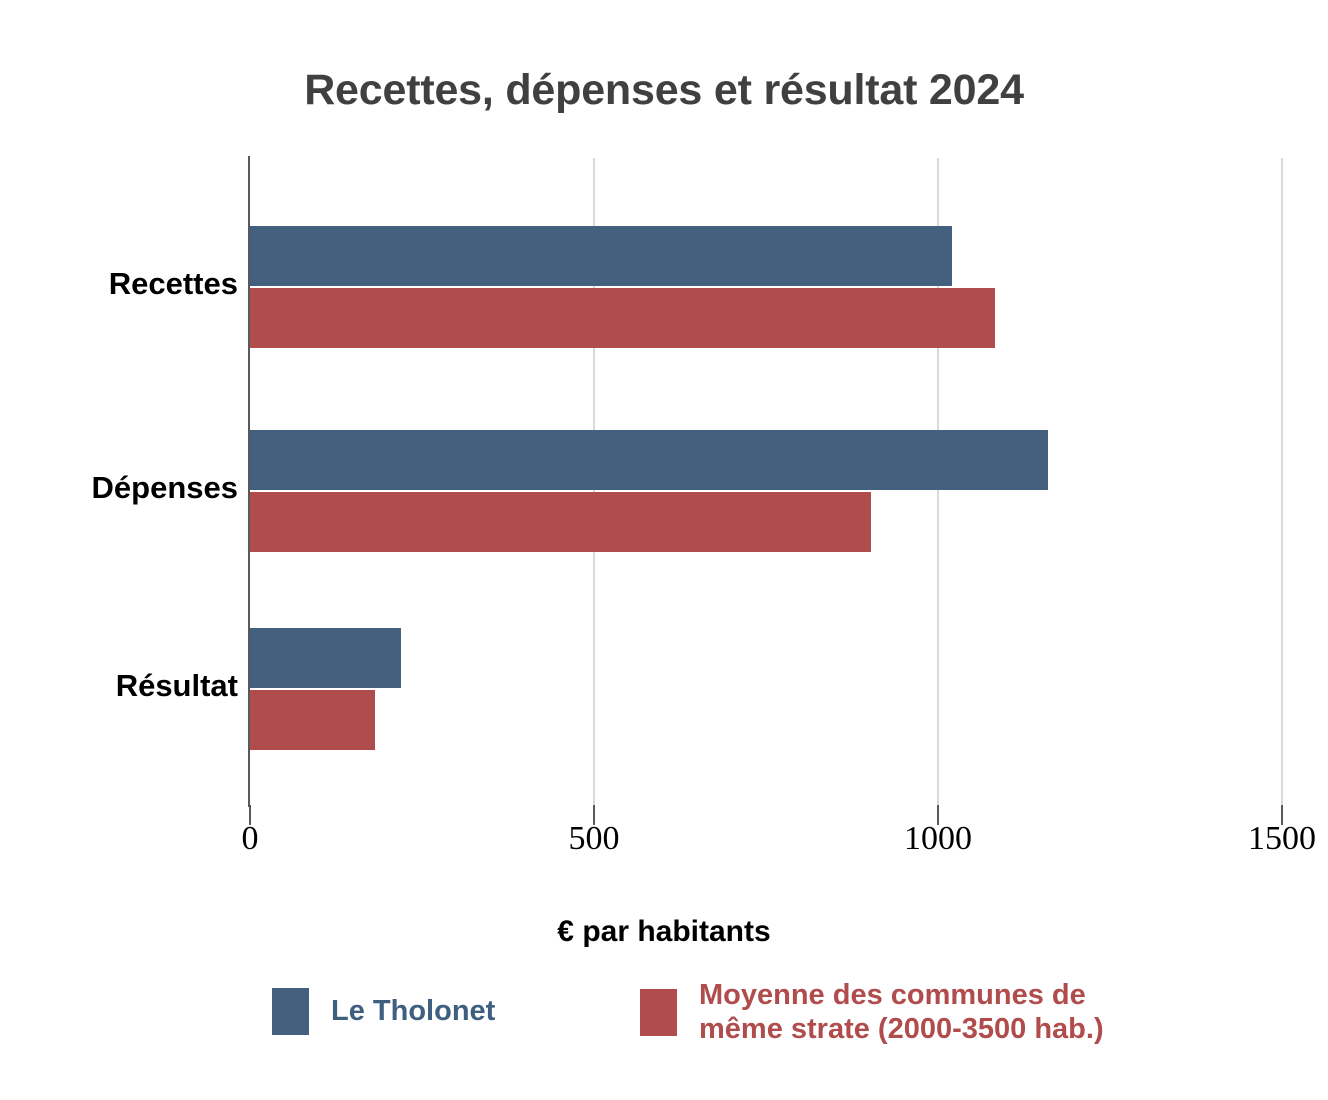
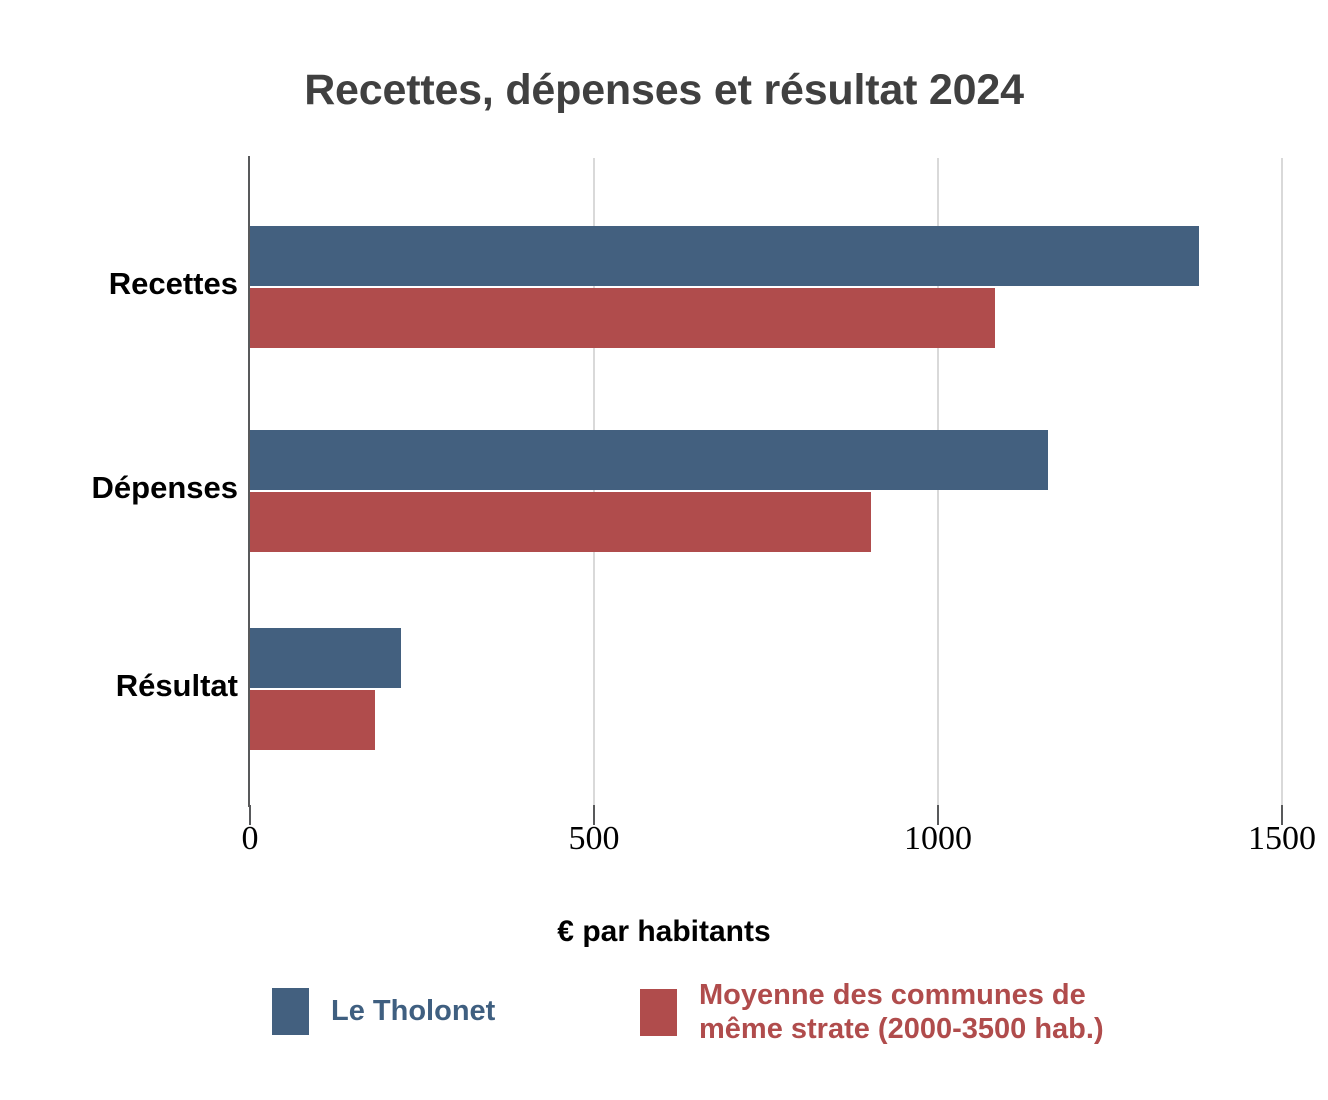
Le Tholonet/Recettes: 1020 -> 1380
